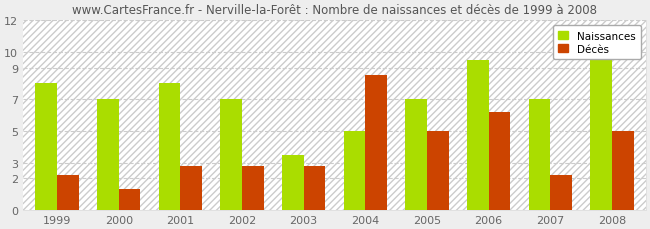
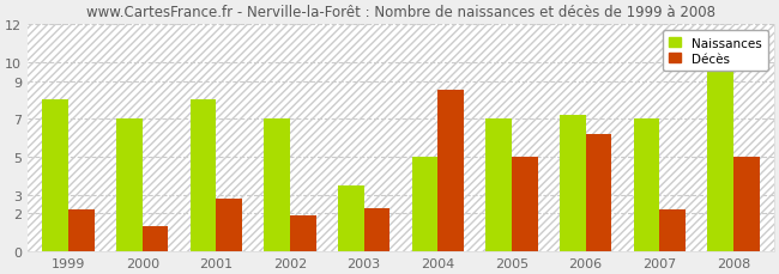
Décès/2002: 2.8 -> 1.9
Décès/2003: 2.8 -> 2.3
Naissances/2006: 9.5 -> 7.2
